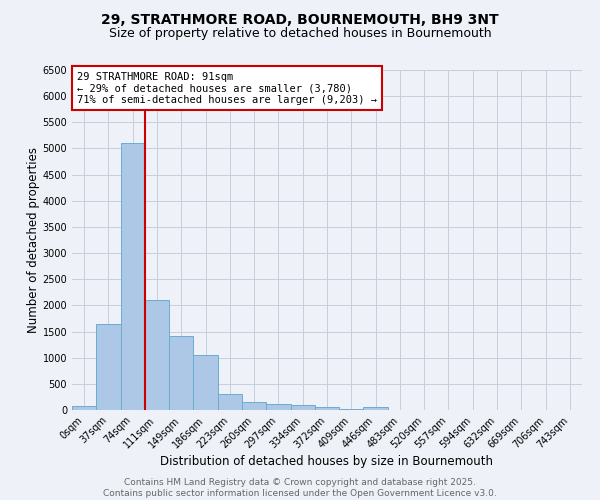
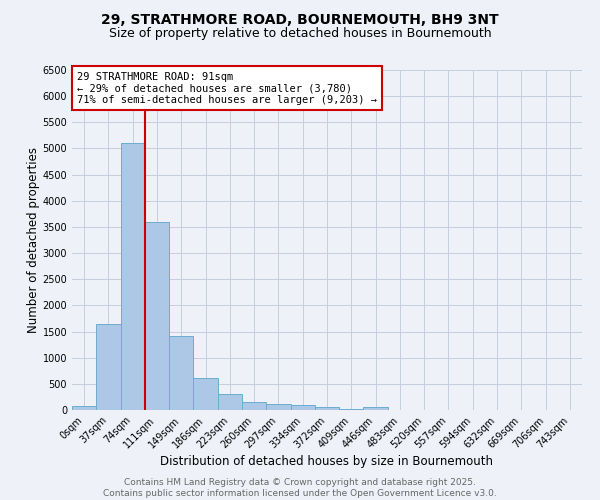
111sqm: 2100 -> 3600
186sqm: 1060 -> 620
